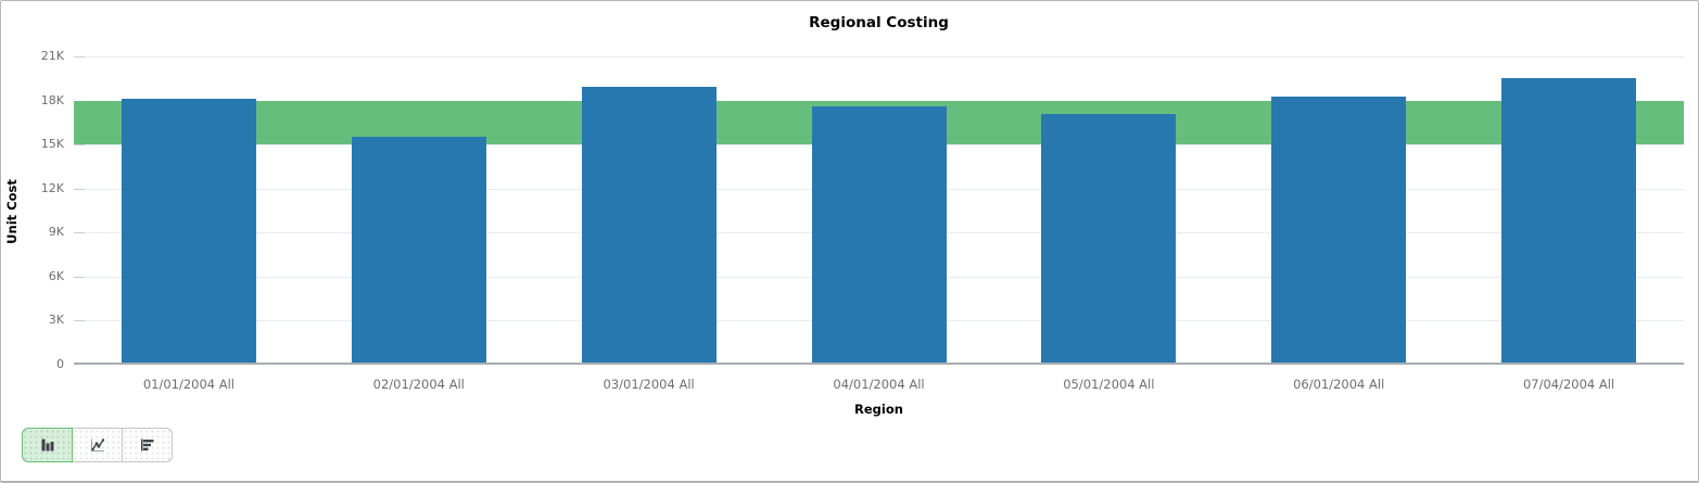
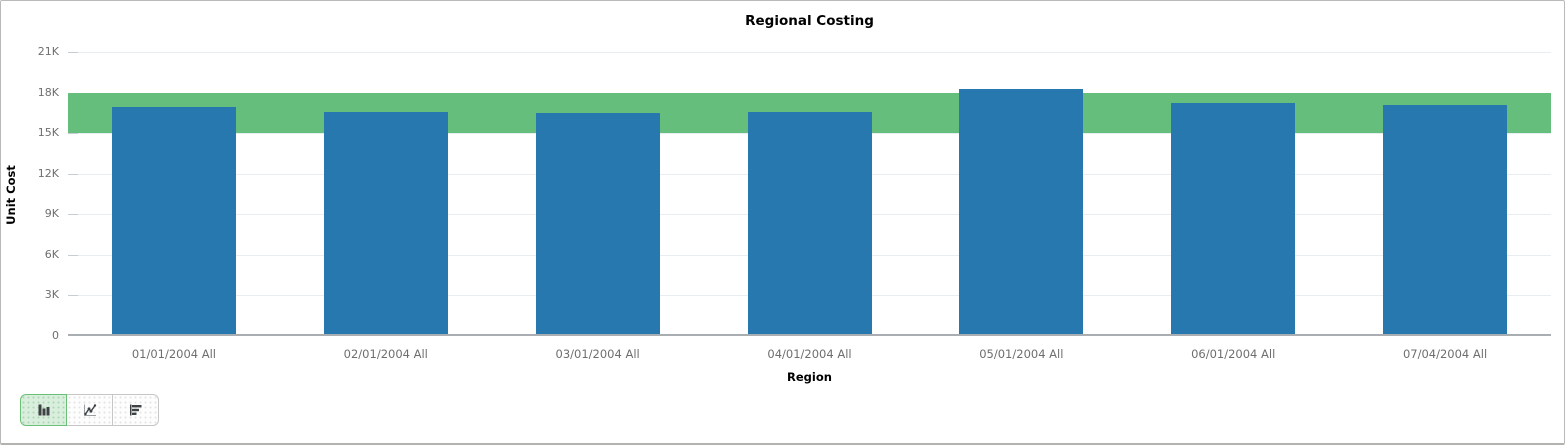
01/01/2004 All: 18.1K -> 17.0K
02/01/2004 All: 15.5K -> 16.6K
03/01/2004 All: 18.9K -> 16.5K
04/01/2004 All: 17.6K -> 16.6K
05/01/2004 All: 17.1K -> 18.2K
06/01/2004 All: 18.3K -> 17.2K
07/04/2004 All: 19.5K -> 17.1K
